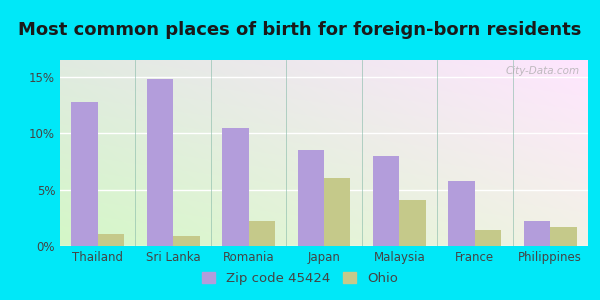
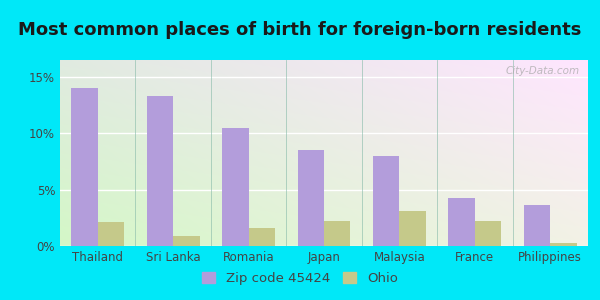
Zip code 45424/Thailand: 12.8% -> 14.0%
Ohio/Thailand: 1.1% -> 2.1%
Zip code 45424/Sri Lanka: 14.8% -> 13.3%
Ohio/Romania: 2.2% -> 1.6%
Ohio/Japan: 6.0% -> 2.2%
Ohio/Malaysia: 4.1% -> 3.1%
Zip code 45424/France: 5.8% -> 4.3%
Ohio/France: 1.4% -> 2.2%
Zip code 45424/Philippines: 2.2% -> 3.6%
Ohio/Philippines: 1.7% -> 0.3%
